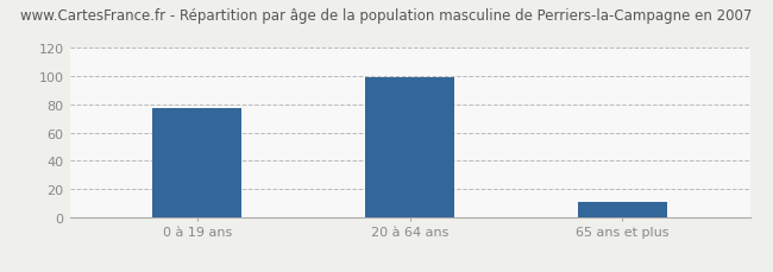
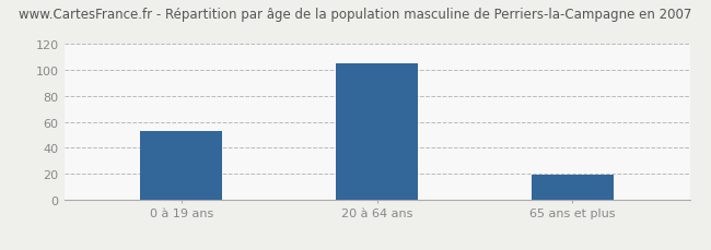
0 à 19 ans: 77 -> 53
20 à 64 ans: 99 -> 105
65 ans et plus: 11 -> 19
